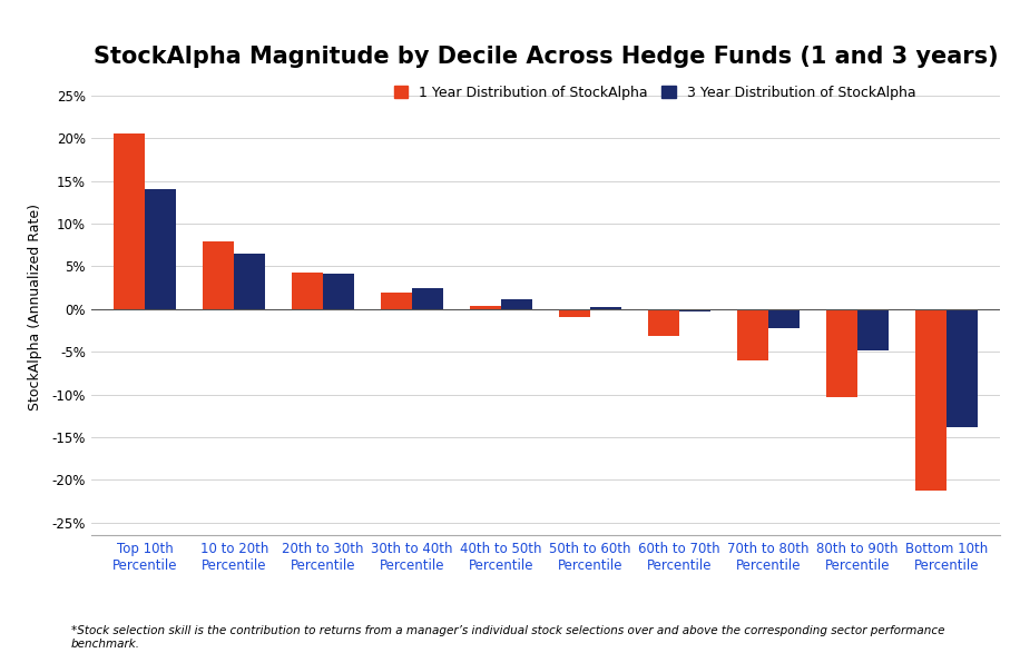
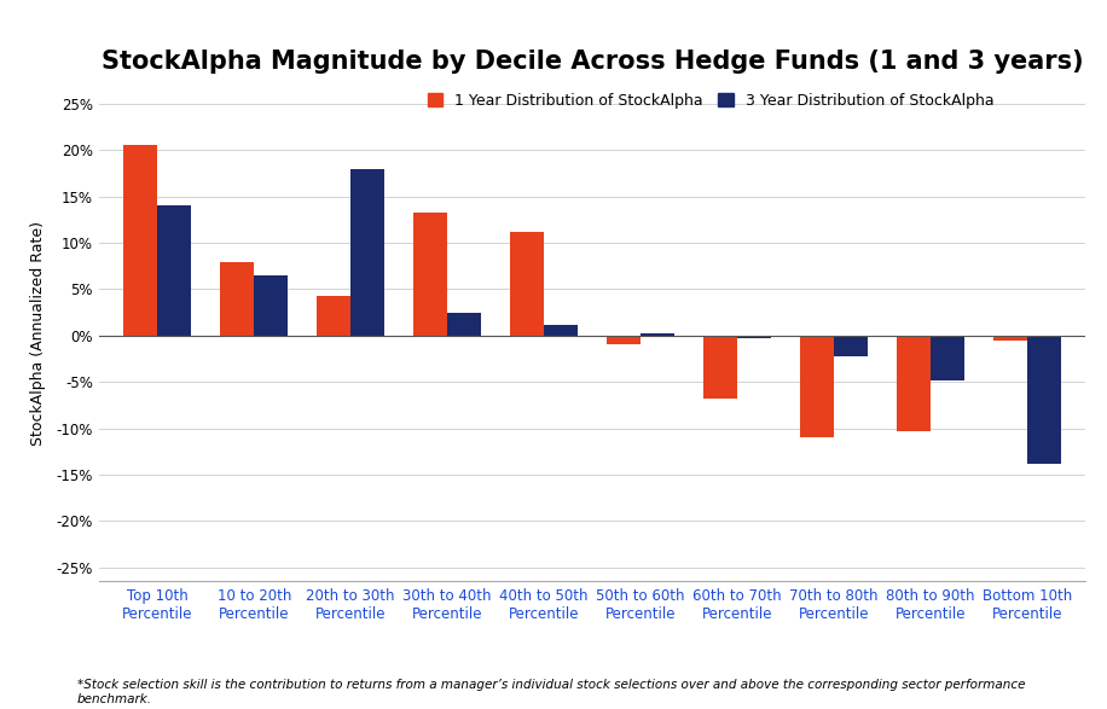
3 Year Distribution of StockAlpha/20th to 30th Percentile: 4.1% -> 18.0%
1 Year Distribution of StockAlpha/30th to 40th Percentile: 1.9% -> 13.2%
1 Year Distribution of StockAlpha/40th to 50th Percentile: 0.4% -> 11.2%
1 Year Distribution of StockAlpha/60th to 70th Percentile: -3.1% -> -6.8%
1 Year Distribution of StockAlpha/70th to 80th Percentile: -6.0% -> -11.0%
1 Year Distribution of StockAlpha/Bottom 10th Percentile: -21.3% -> -0.6%
